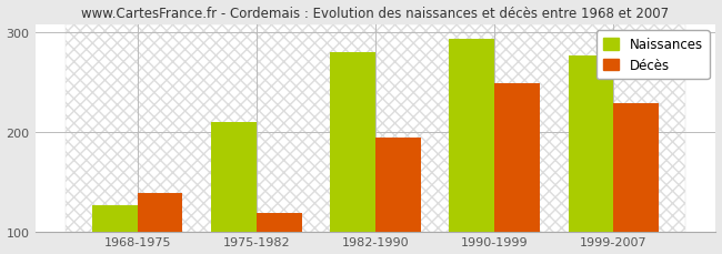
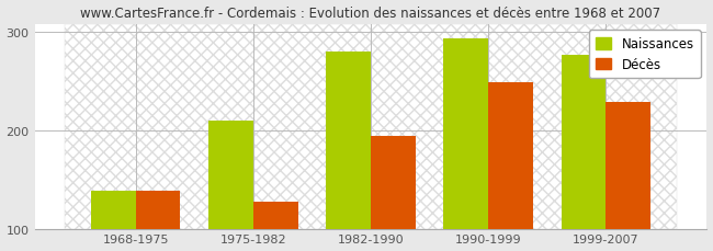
Naissances/1968-1975: 126 -> 138
Décès/1975-1982: 118 -> 127
